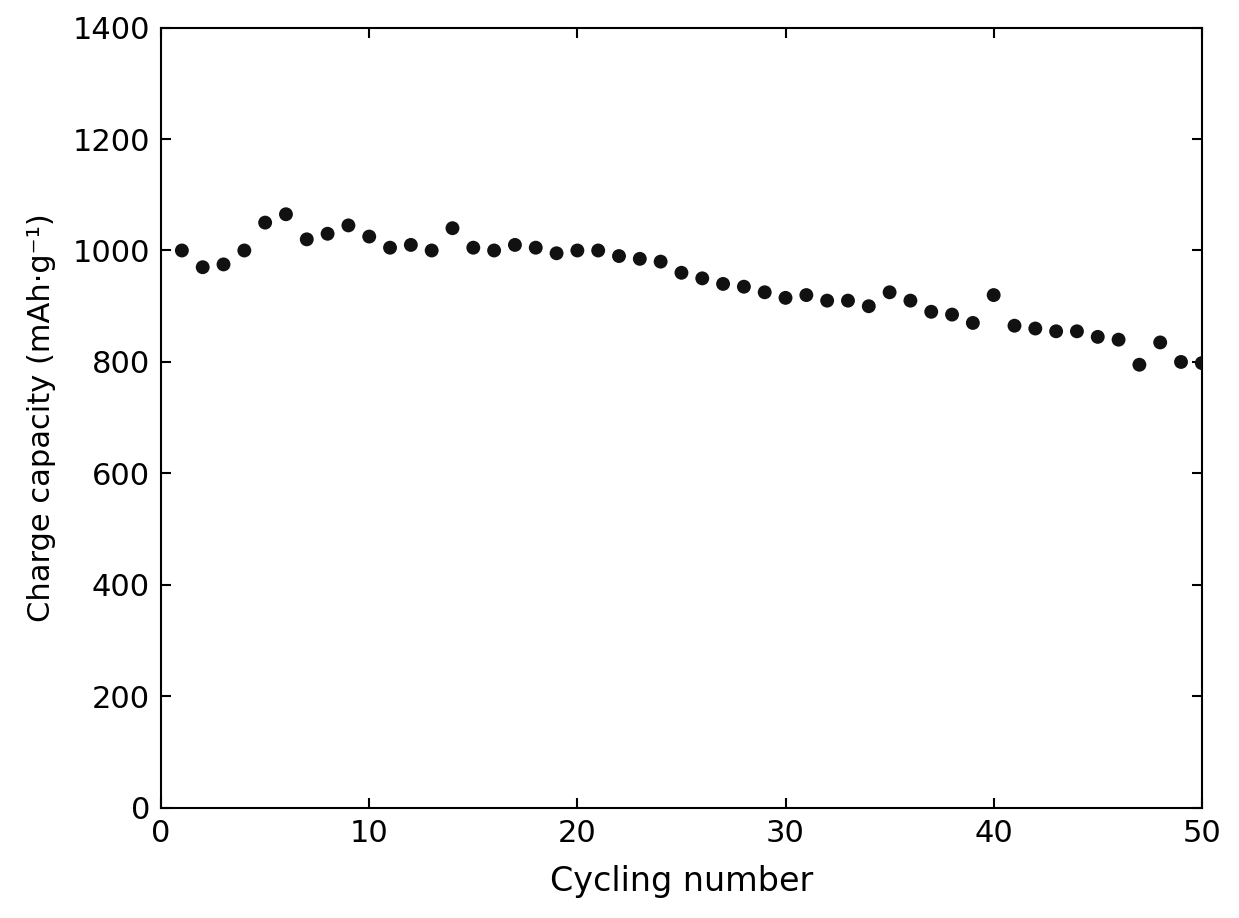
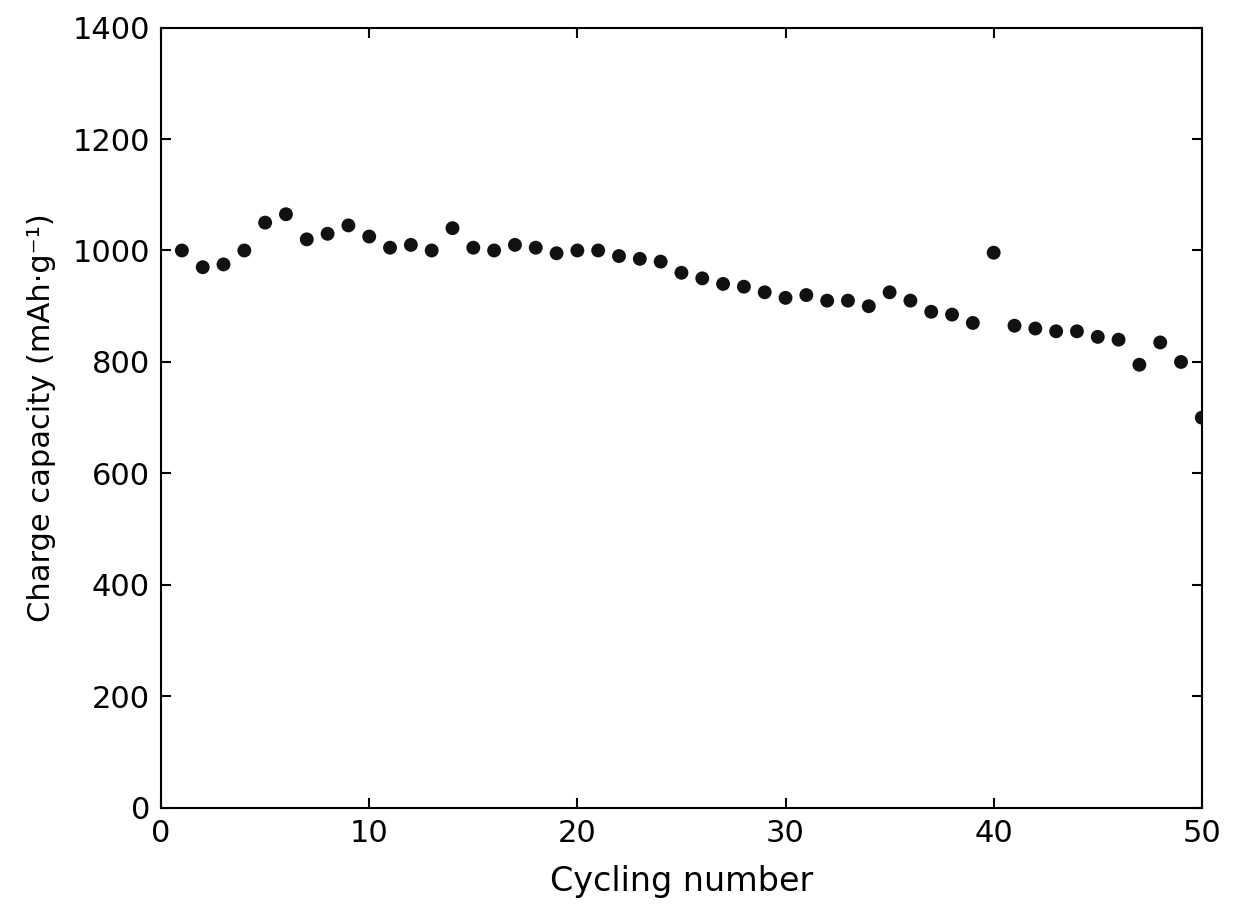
40: 920 -> 996
50: 798 -> 700
